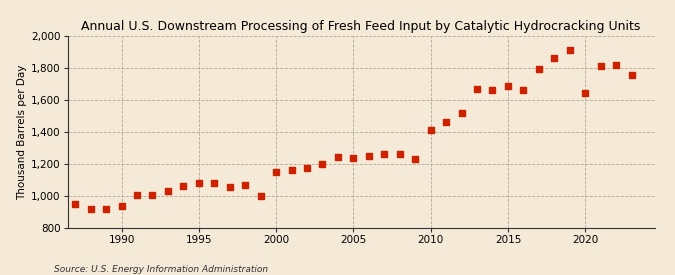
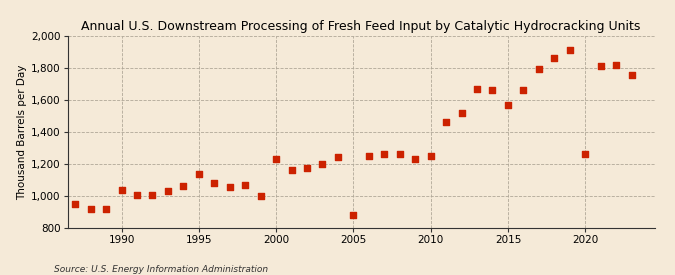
1990: 940 -> 1,040
1995: 1,080 -> 1,140
2000: 1,150 -> 1,230
2005: 1,240 -> 880
2010: 1,410 -> 1,250
2015: 1,680 -> 1,570
2020: 1,640 -> 1,260
